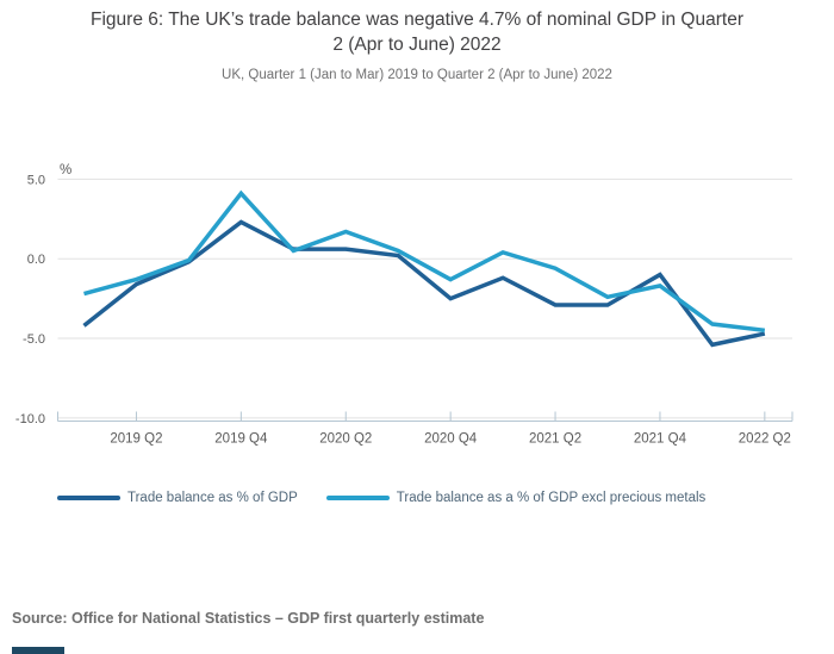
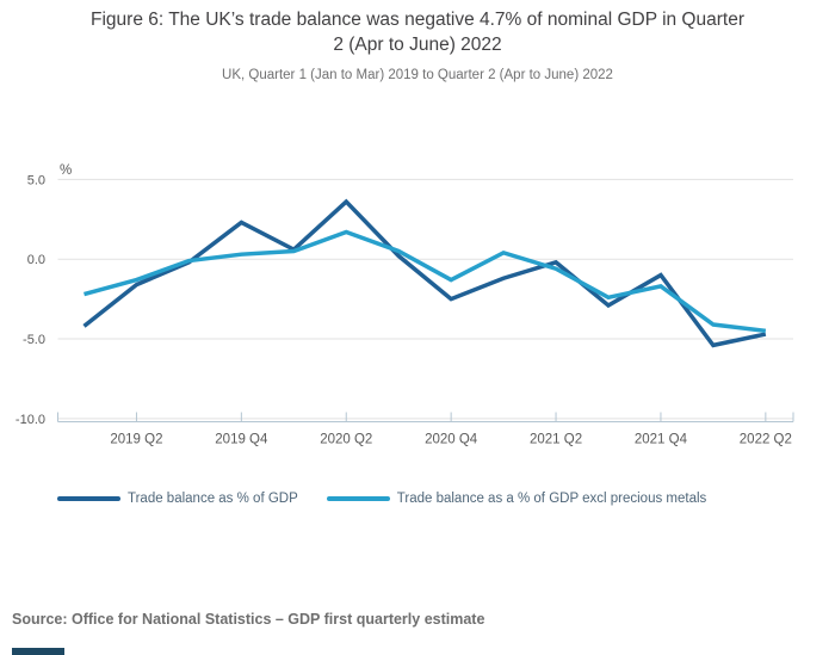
Trade balance as a % of GDP excl precious metals/2019 Q4: 4.1 -> 0.3
Trade balance as % of GDP/2020 Q2: 0.6 -> 3.6
Trade balance as % of GDP/2021 Q2: -2.9 -> -0.2
